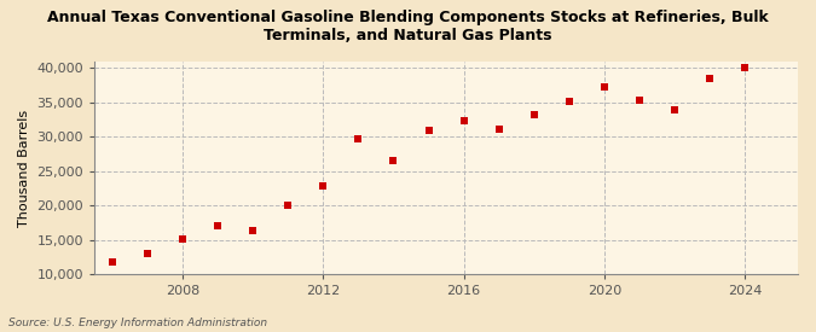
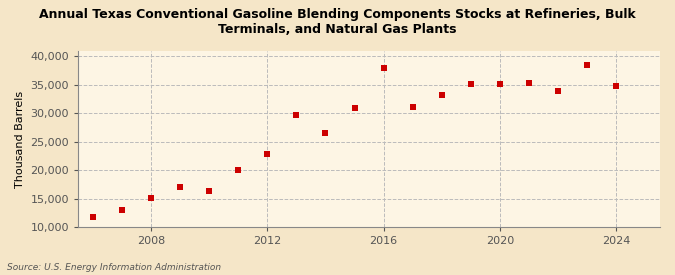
2016: 32,400 -> 38,000
2020: 37,200 -> 35,200
2024: 40,000 -> 34,800
